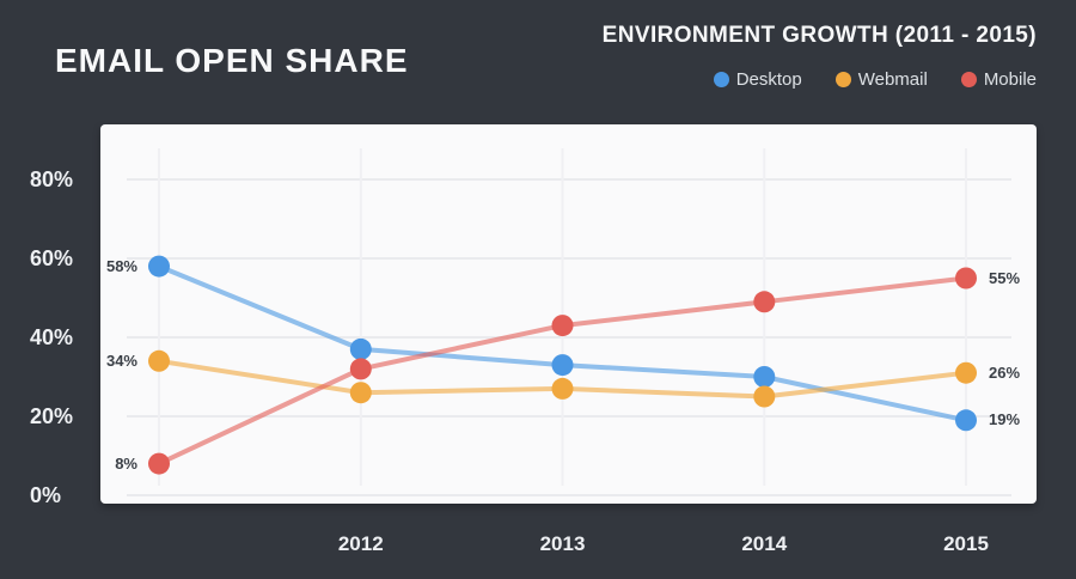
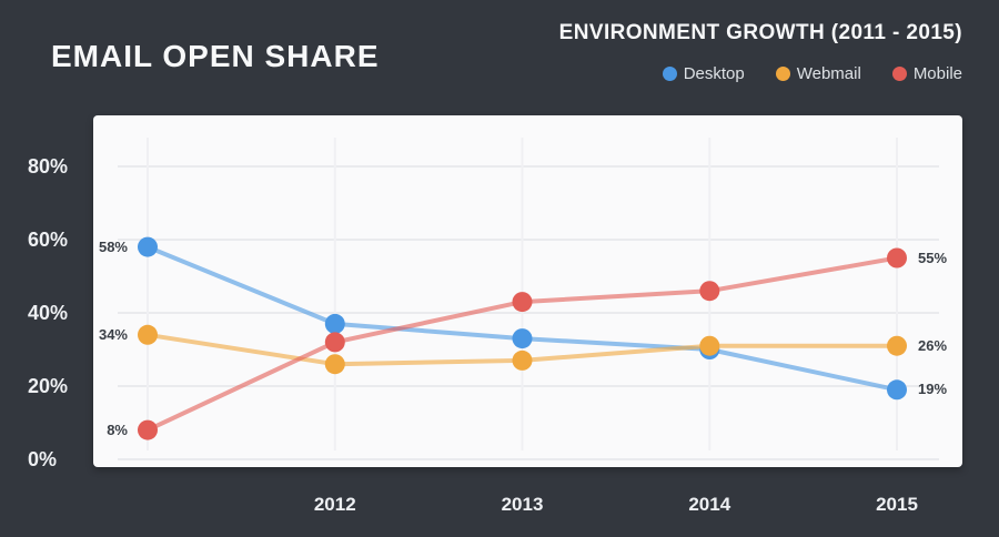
Webmail/2014: 25% -> 31%
Mobile/2014: 49% -> 46%
